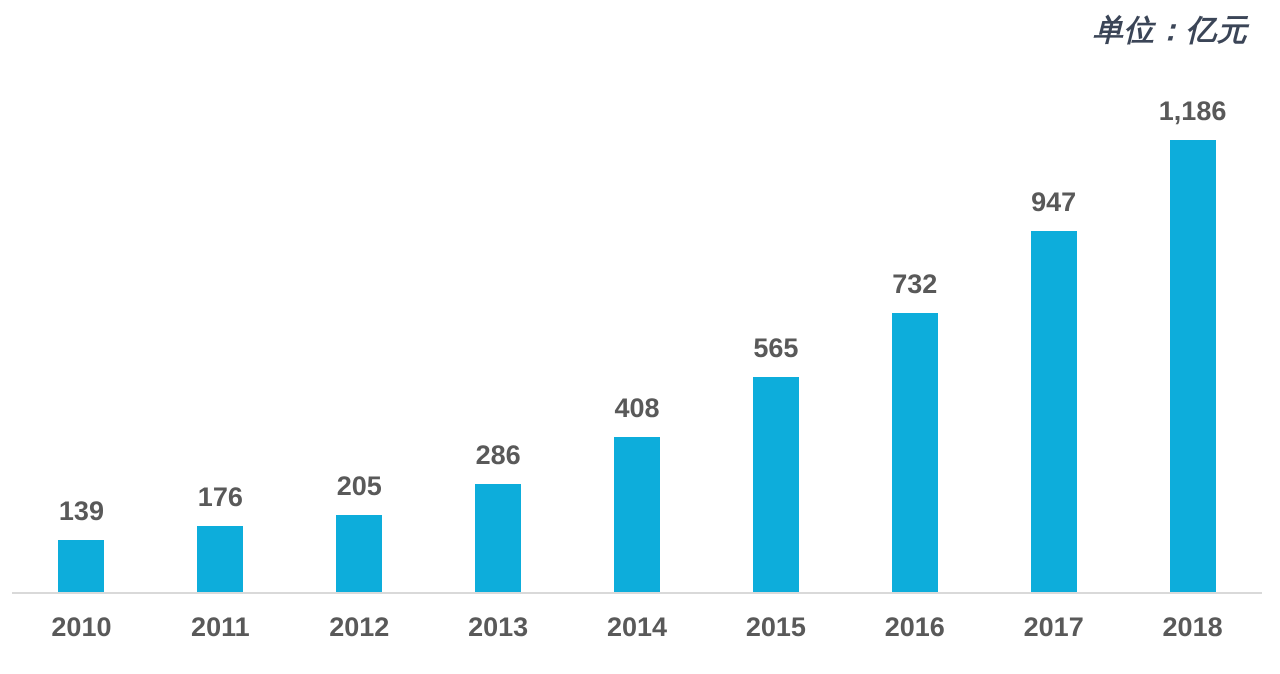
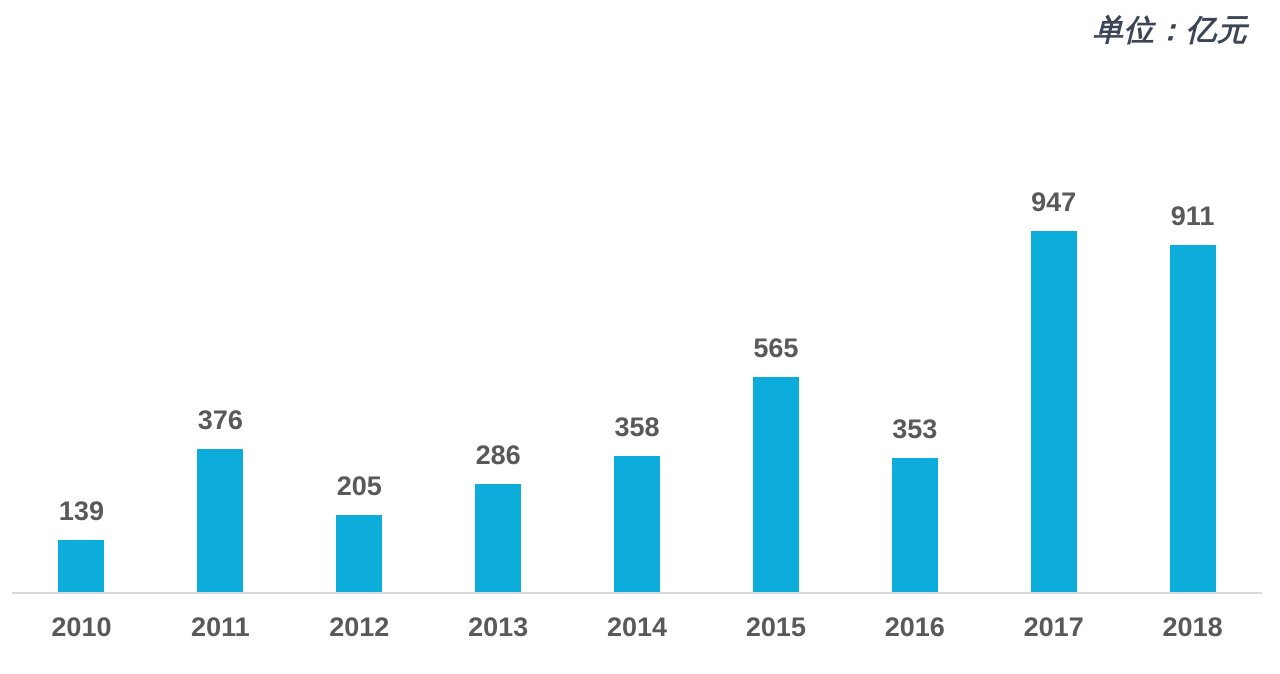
2011: 176 -> 376
2014: 408 -> 358
2016: 732 -> 353
2018: 1,186 -> 911
